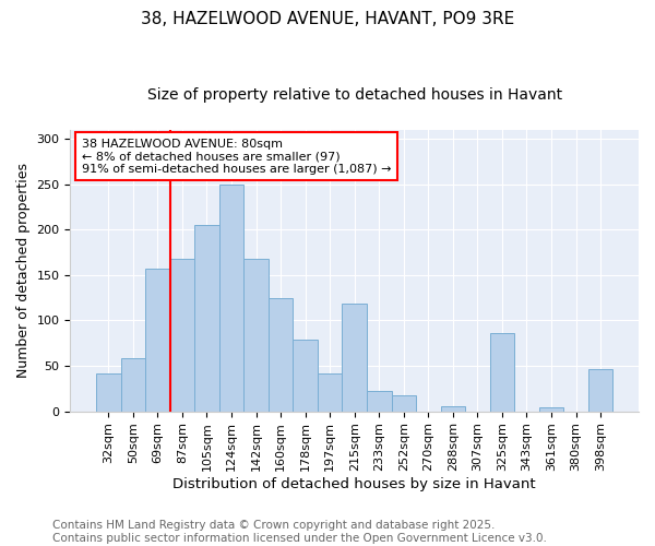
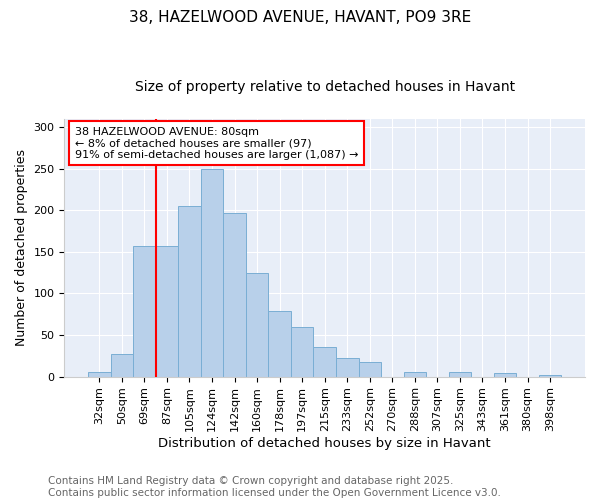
32sqm: 42 -> 5
50sqm: 58 -> 27
87sqm: 168 -> 157
142sqm: 168 -> 197
197sqm: 42 -> 60
215sqm: 118 -> 35
325sqm: 86 -> 5
398sqm: 46 -> 2
